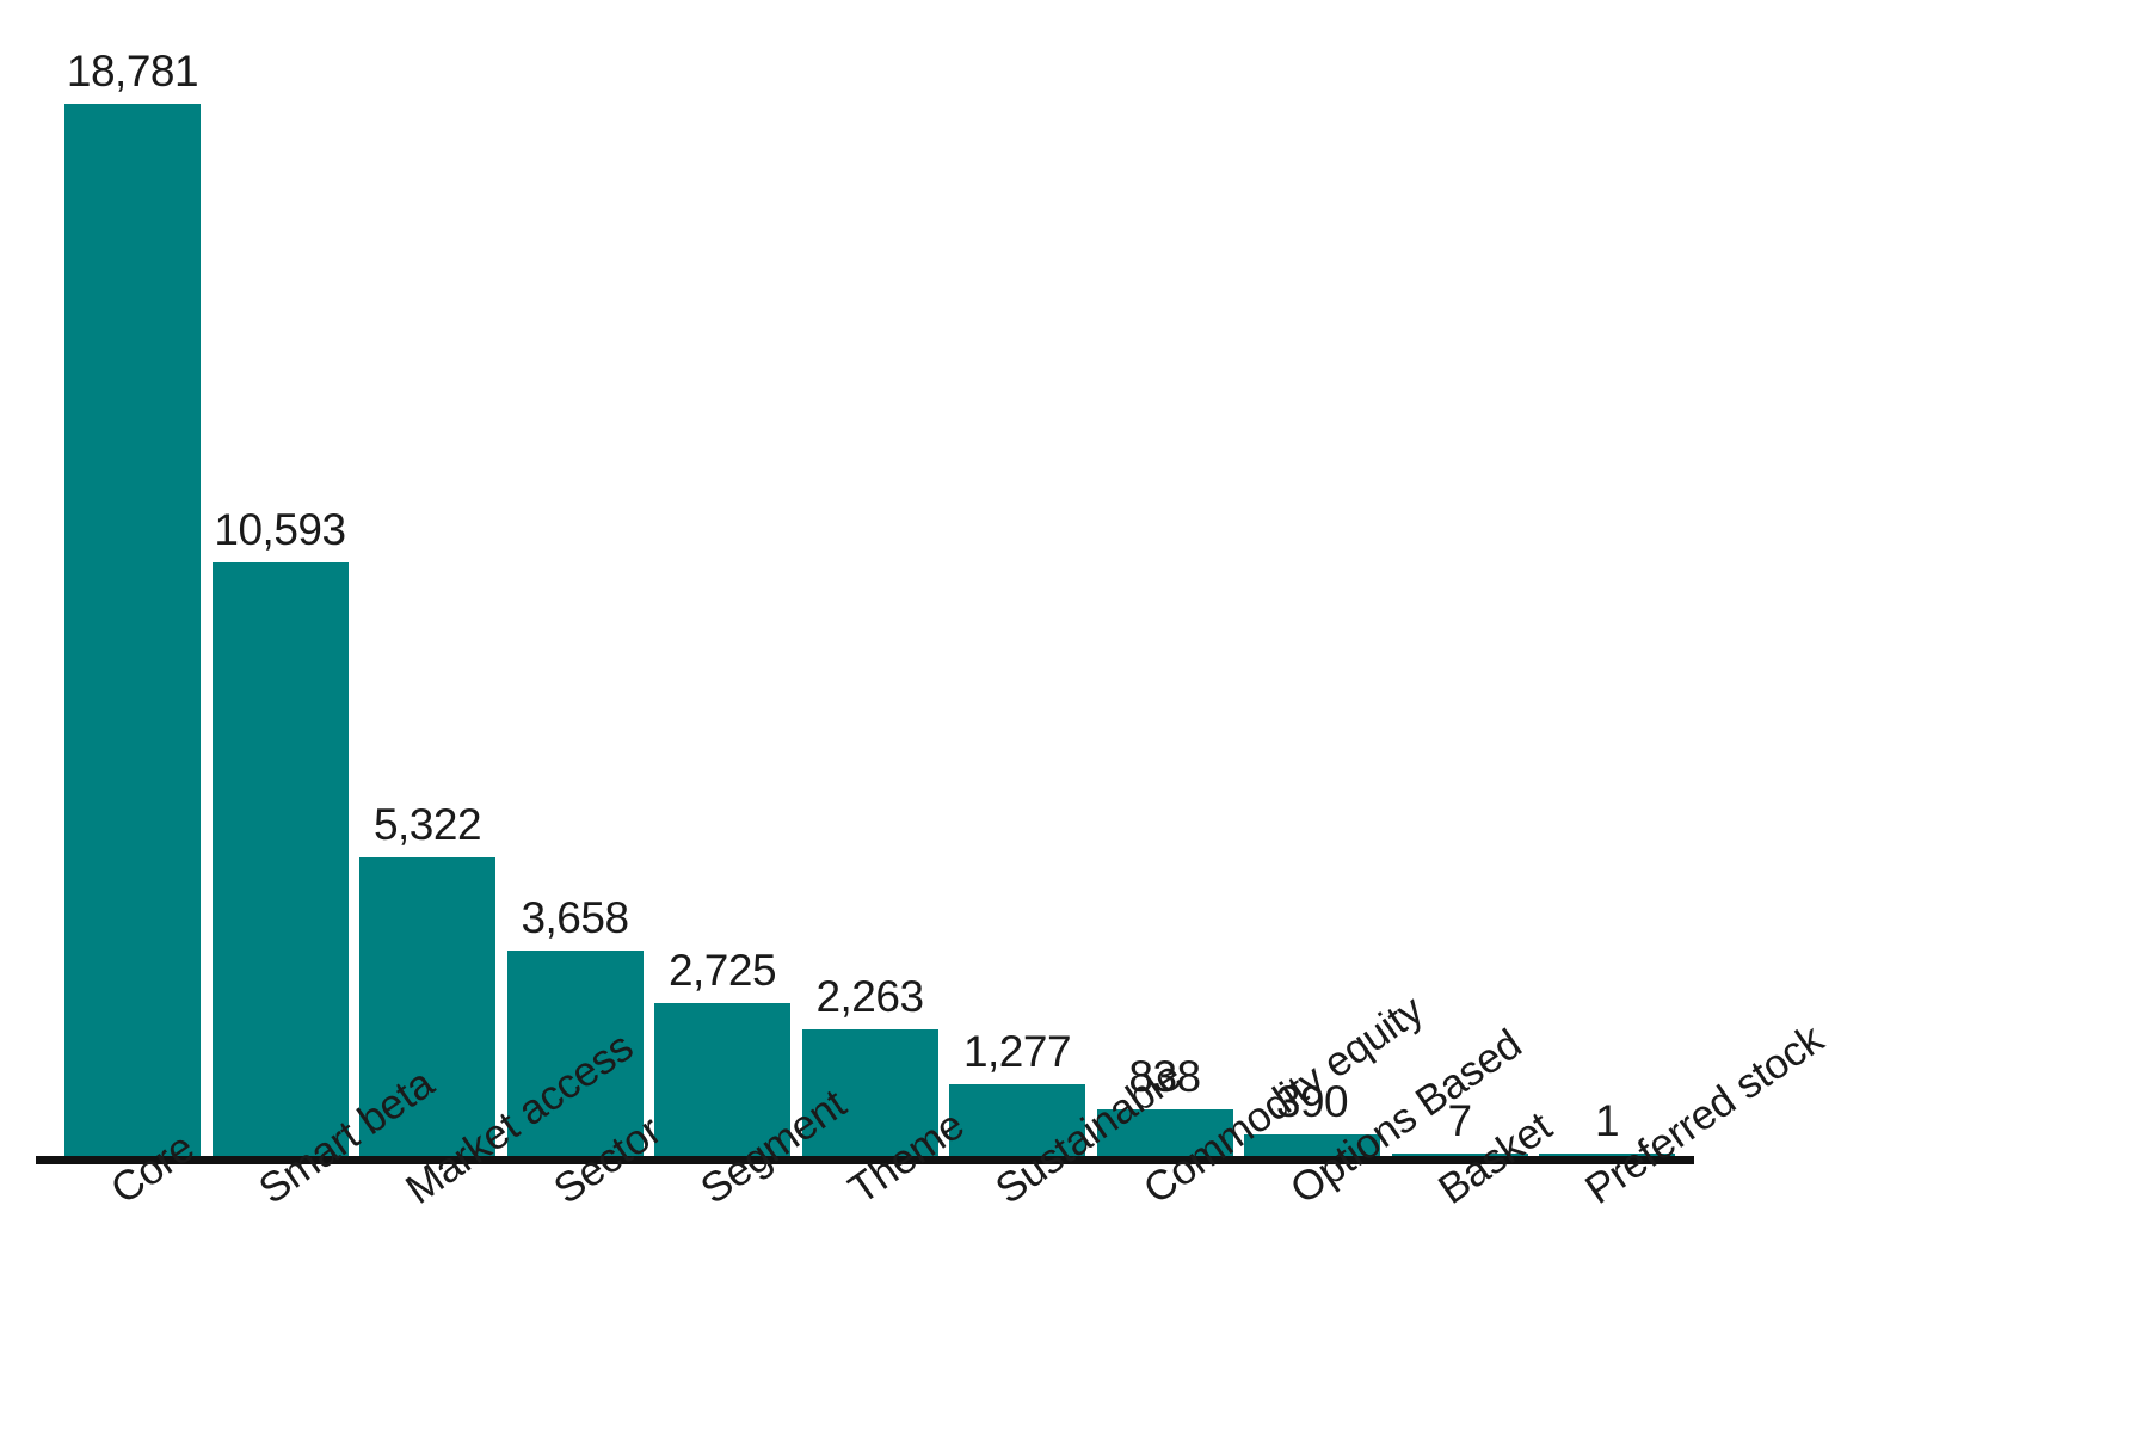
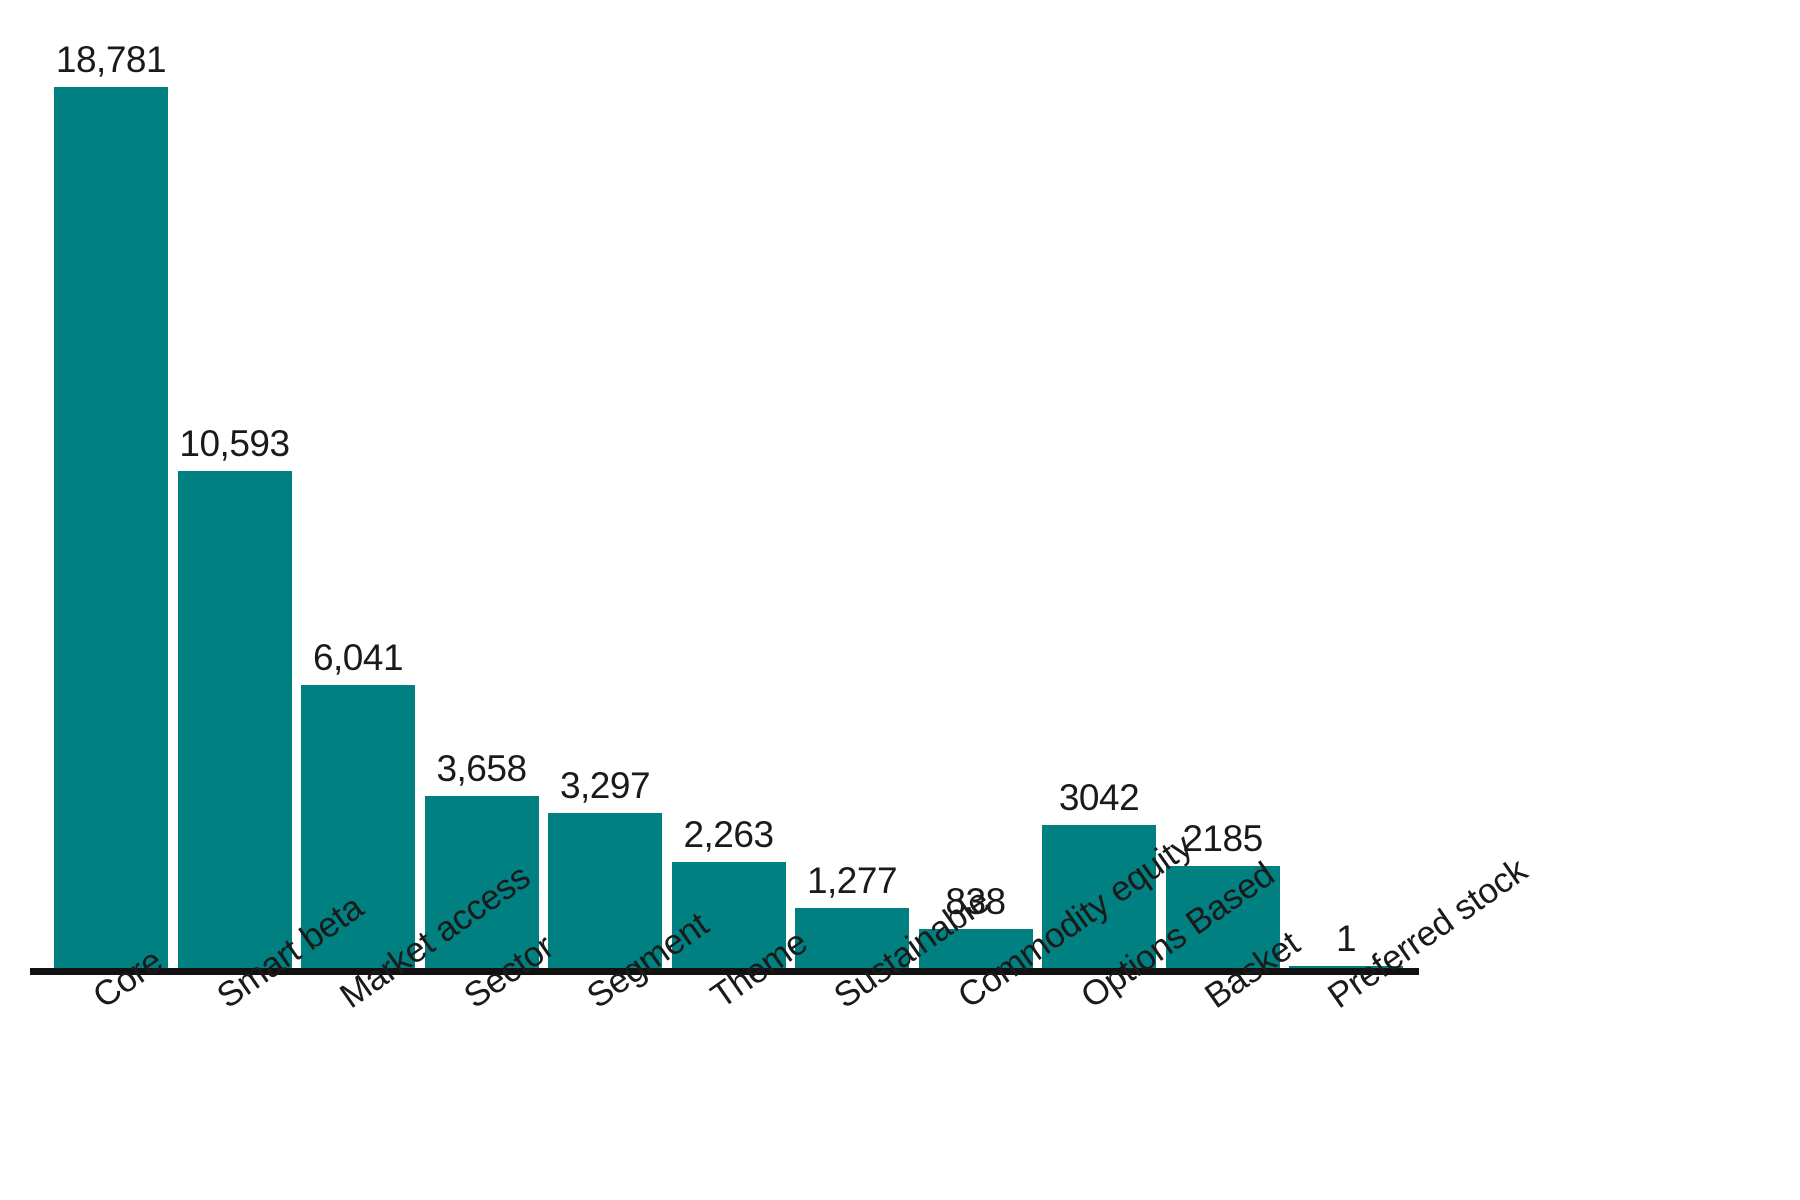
Market access: 5,322 -> 6,041
Segment: 2,725 -> 3,297
Options Based: 390 -> 3042
Basket: 7 -> 2185
